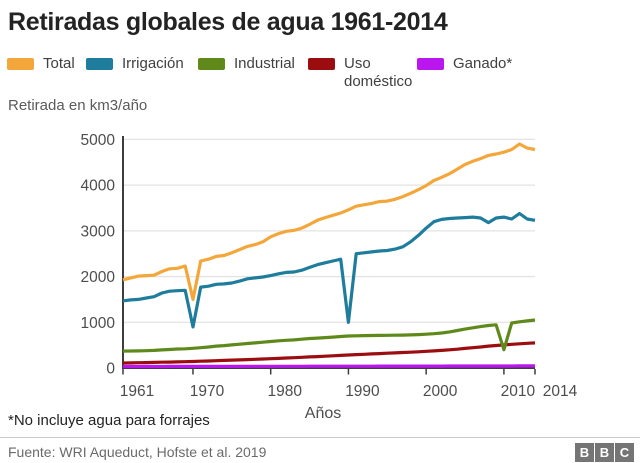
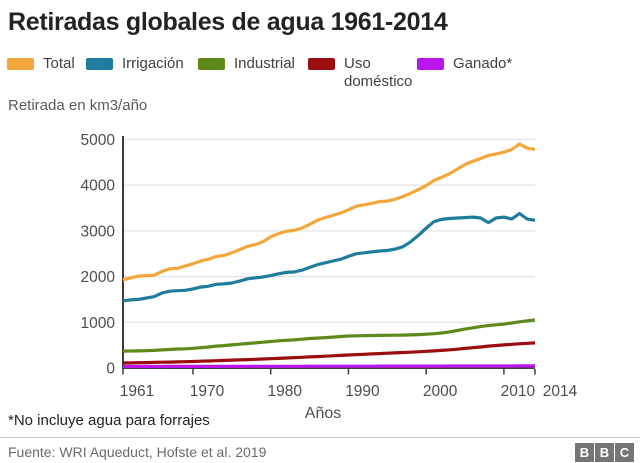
Total/1970: 1500 -> 2300
Irrigación/1970: 900 -> 1700
Irrigación/1990: 1000 -> 2400
Industrial/2010: 400 -> 1000
